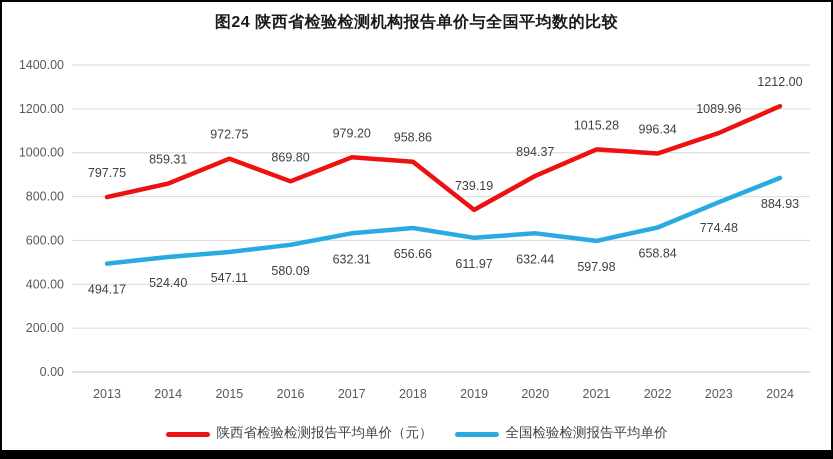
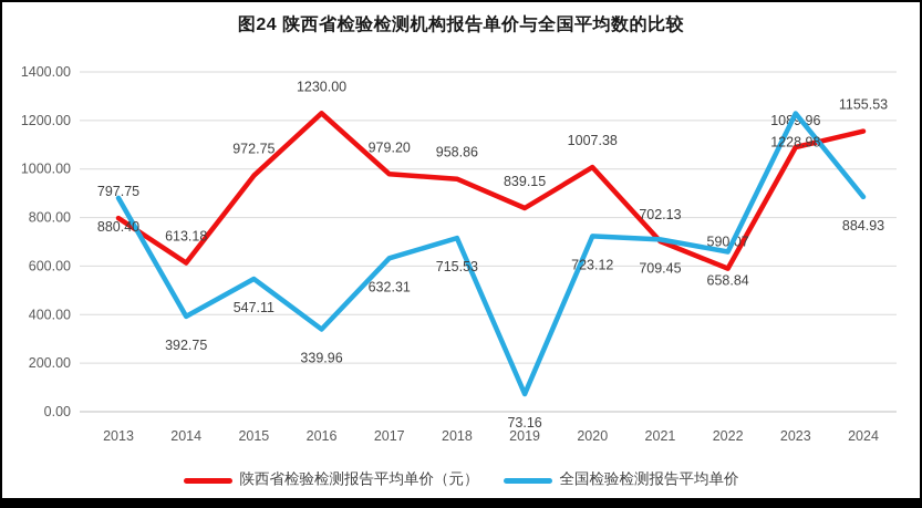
全国检验检测报告平均单价/2013: 494.17 -> 880.40
陕西省检验检测报告平均单价（元）/2014: 859.31 -> 613.18
全国检验检测报告平均单价/2014: 524.40 -> 392.75
陕西省检验检测报告平均单价（元）/2016: 869.80 -> 1230.00
全国检验检测报告平均单价/2016: 580.09 -> 339.96
全国检验检测报告平均单价/2018: 656.66 -> 715.53
陕西省检验检测报告平均单价（元）/2019: 739.19 -> 839.15
全国检验检测报告平均单价/2019: 611.97 -> 73.16
陕西省检验检测报告平均单价（元）/2020: 894.37 -> 1007.38
全国检验检测报告平均单价/2020: 632.44 -> 723.12
陕西省检验检测报告平均单价（元）/2021: 1015.28 -> 702.13
全国检验检测报告平均单价/2021: 597.98 -> 709.45
陕西省检验检测报告平均单价（元）/2022: 996.34 -> 590.07
全国检验检测报告平均单价/2023: 774.48 -> 1228.98
陕西省检验检测报告平均单价（元）/2024: 1212.00 -> 1155.53
